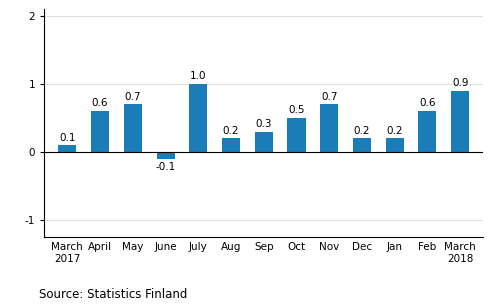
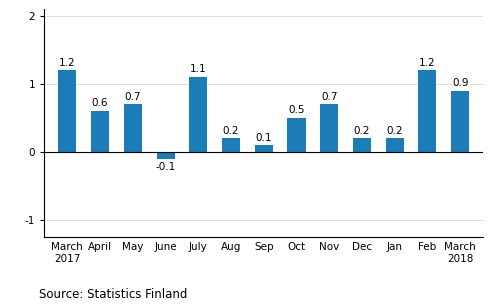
March 2017: 0.1 -> 1.2
July: 1.0 -> 1.1
Sep: 0.3 -> 0.1
Feb: 0.6 -> 1.2
